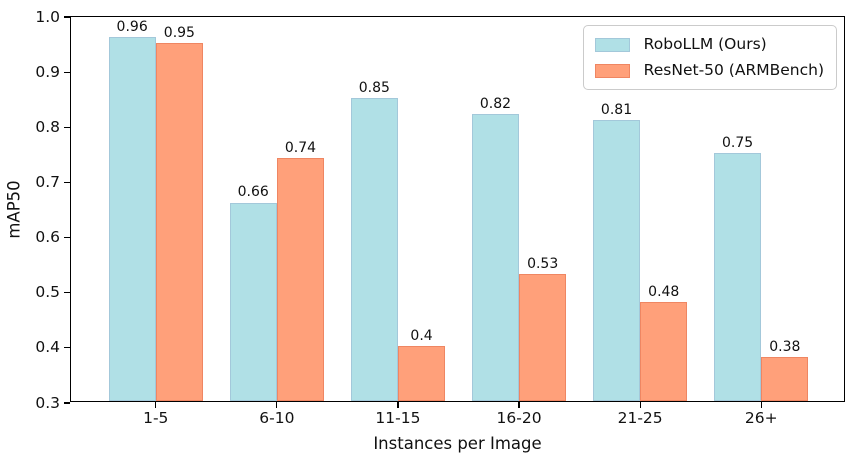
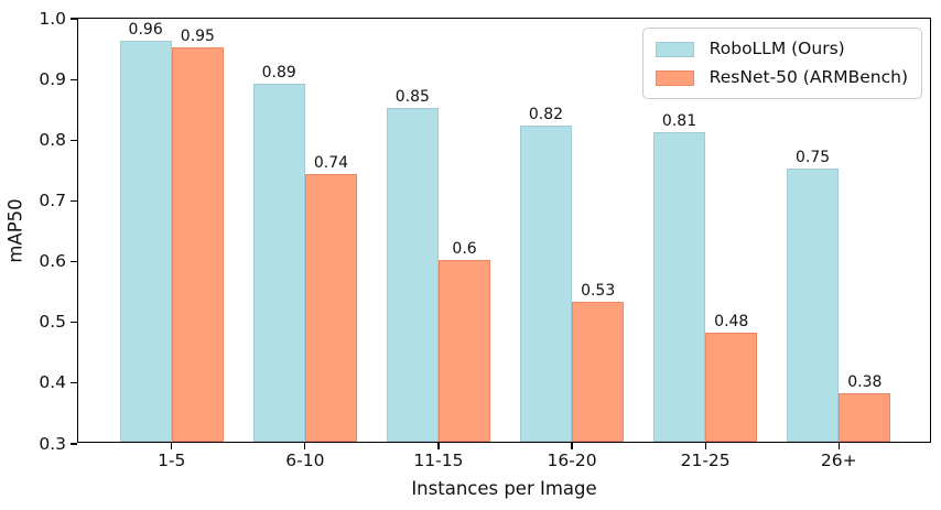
RoboLLM (Ours)/6-10: 0.66 -> 0.89
ResNet-50 (ARMBench)/11-15: 0.4 -> 0.6
